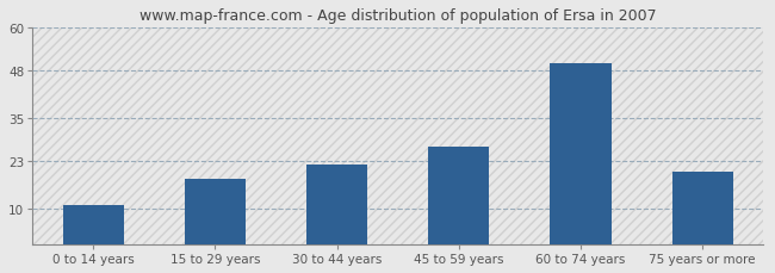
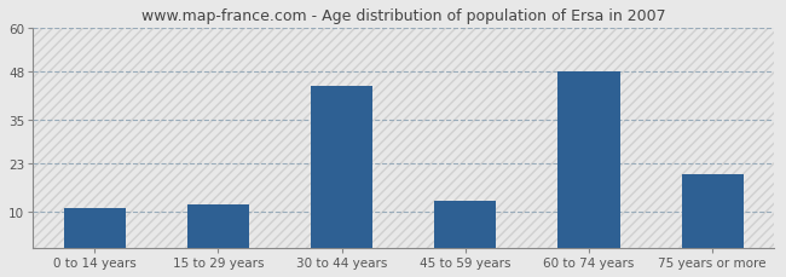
15 to 29 years: 18 -> 12
30 to 44 years: 22 -> 44
45 to 59 years: 27 -> 13
60 to 74 years: 50 -> 48
